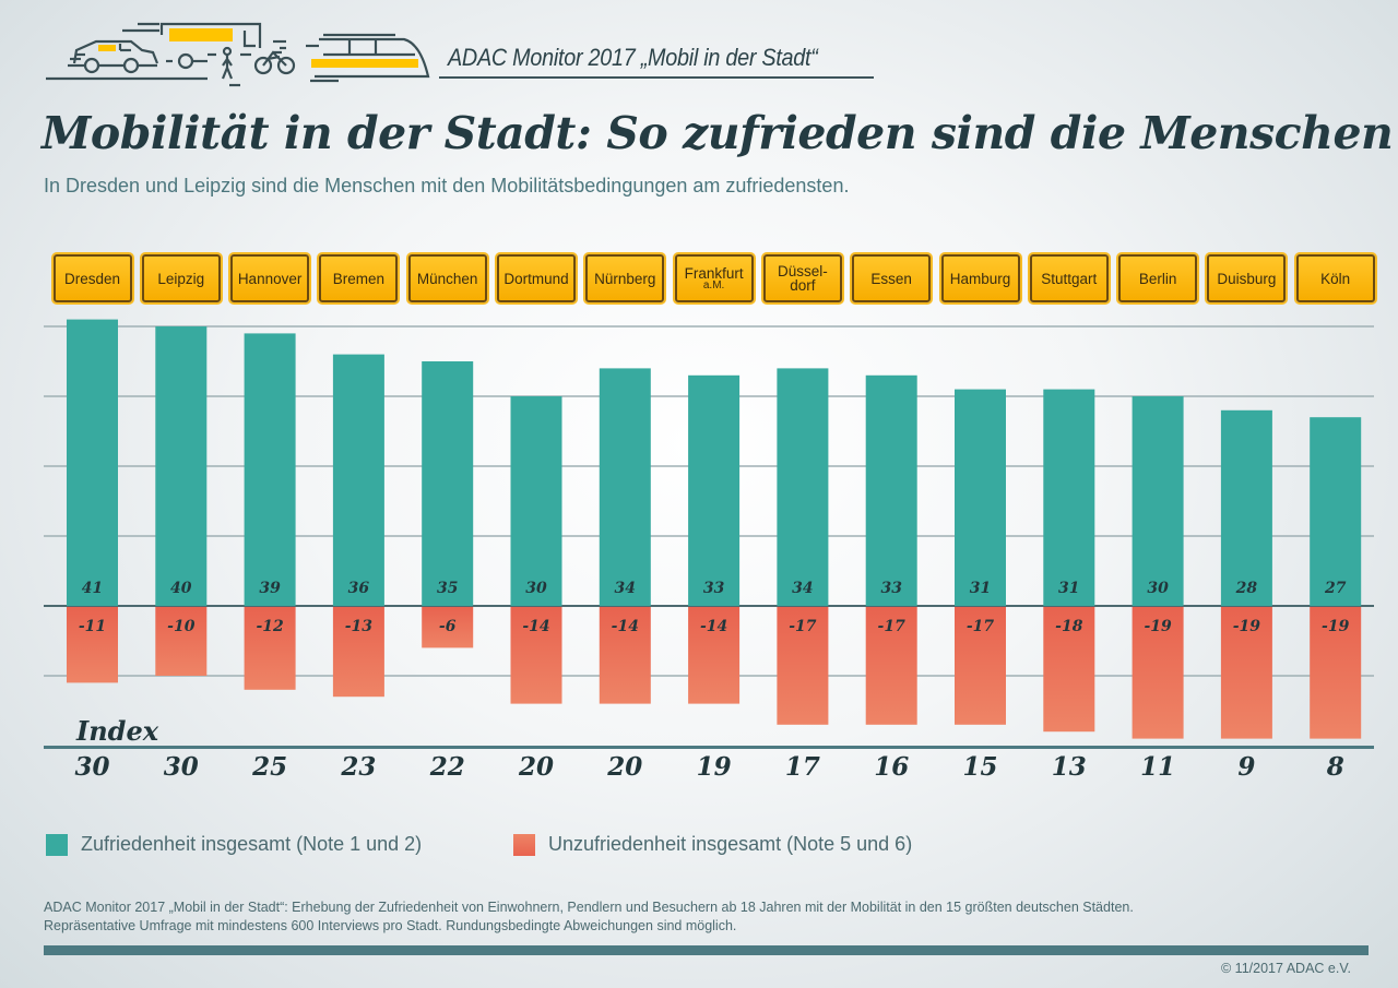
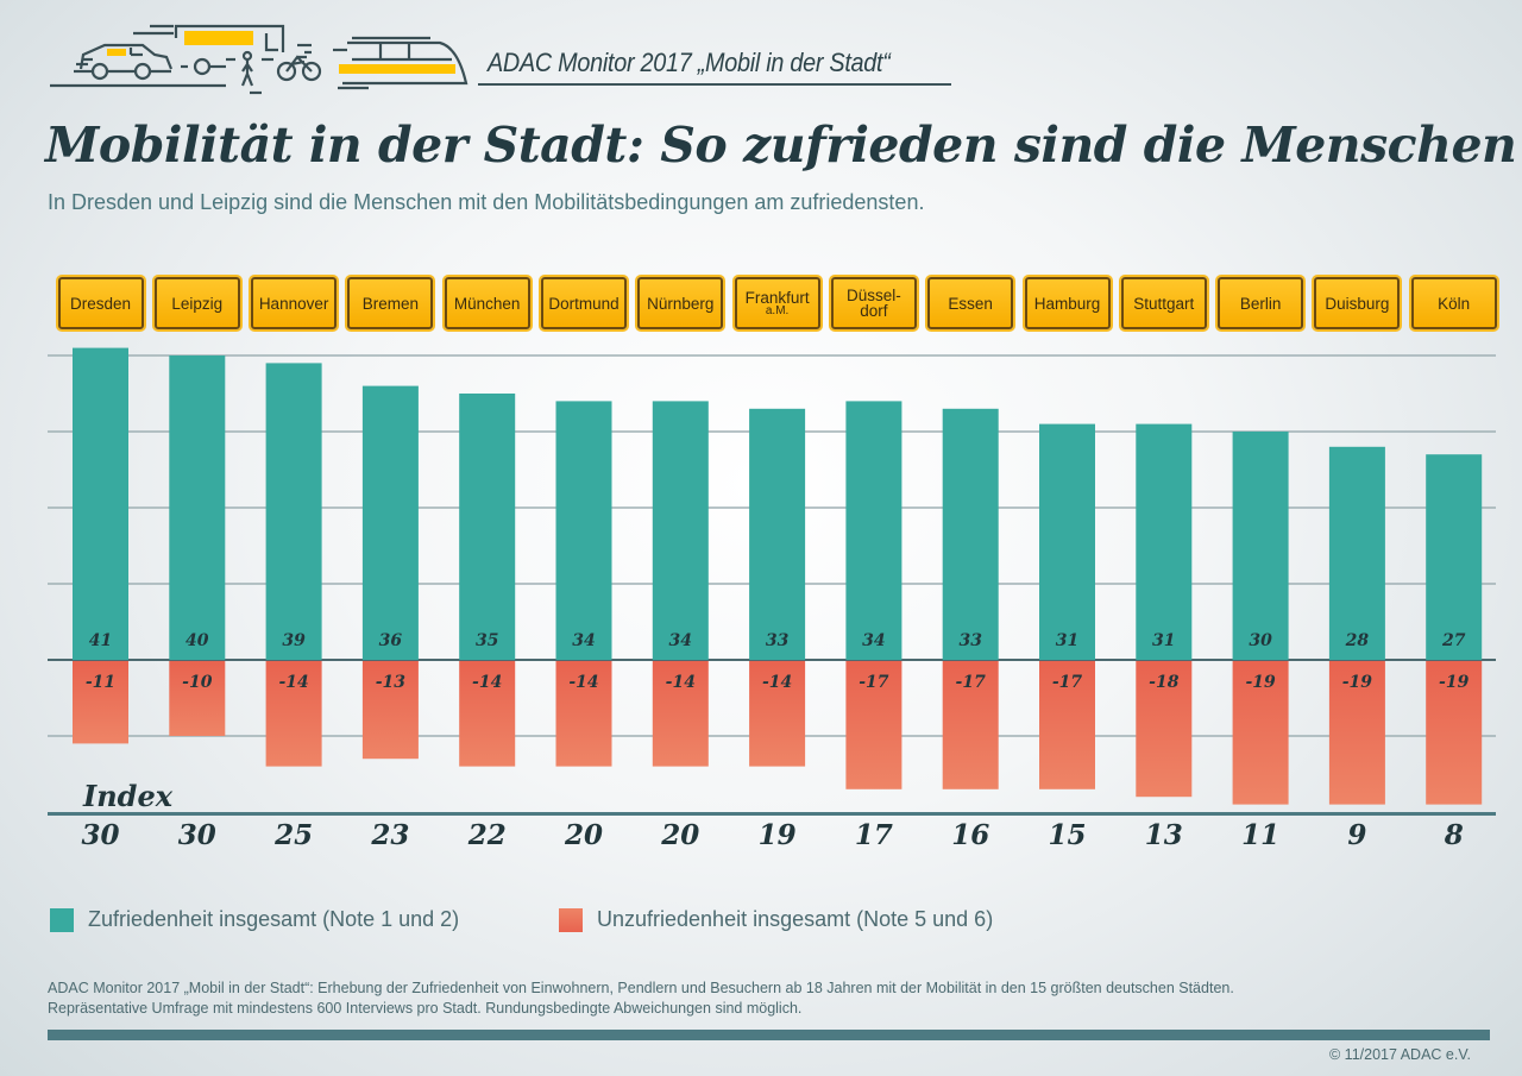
Unzufriedenheit insgesamt (Note 5 und 6)/Hannover: -12 -> -14
Unzufriedenheit insgesamt (Note 5 und 6)/München: -6 -> -14
Zufriedenheit insgesamt (Note 1 und 2)/Dortmund: 30 -> 34
